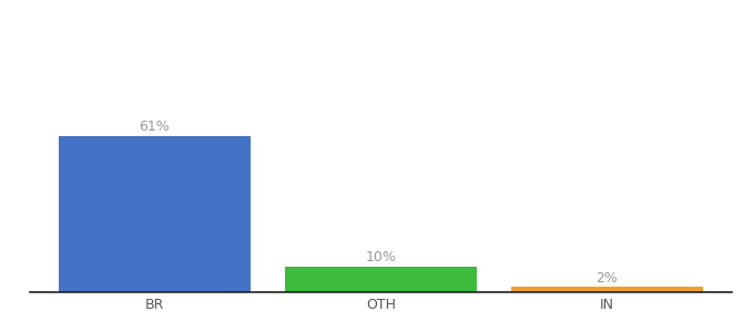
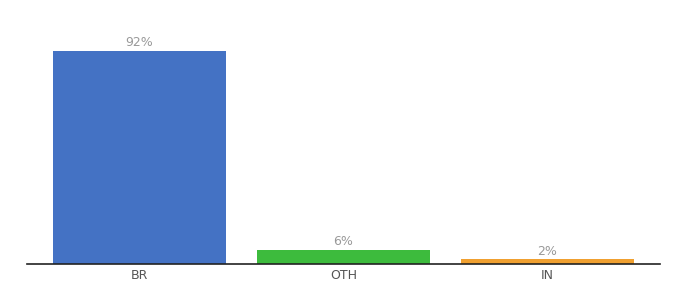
BR: 61% -> 92%
OTH: 10% -> 6%
